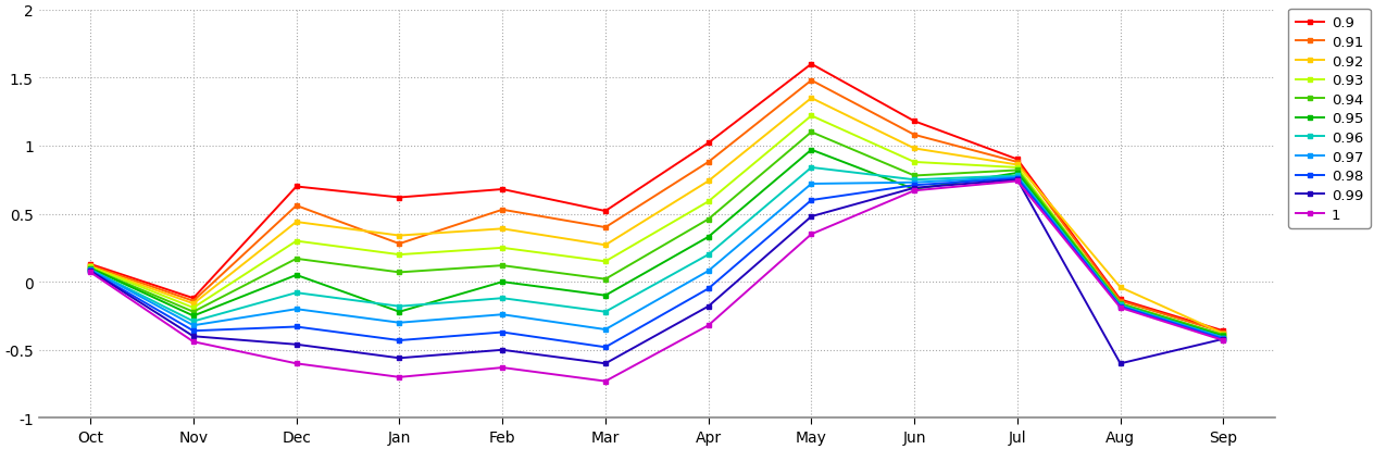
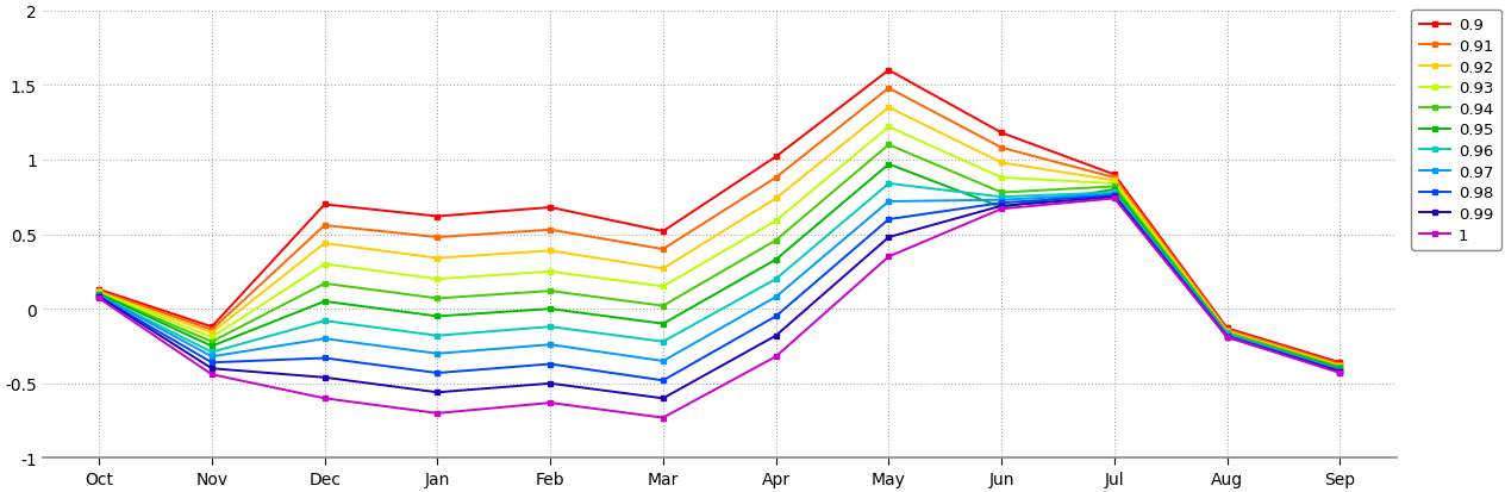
0.91/Jan: 0.28 -> 0.48
0.95/Jan: -0.22 -> -0.05
0.92/Aug: -0.04 -> -0.15
0.99/Aug: -0.60 -> -0.19
